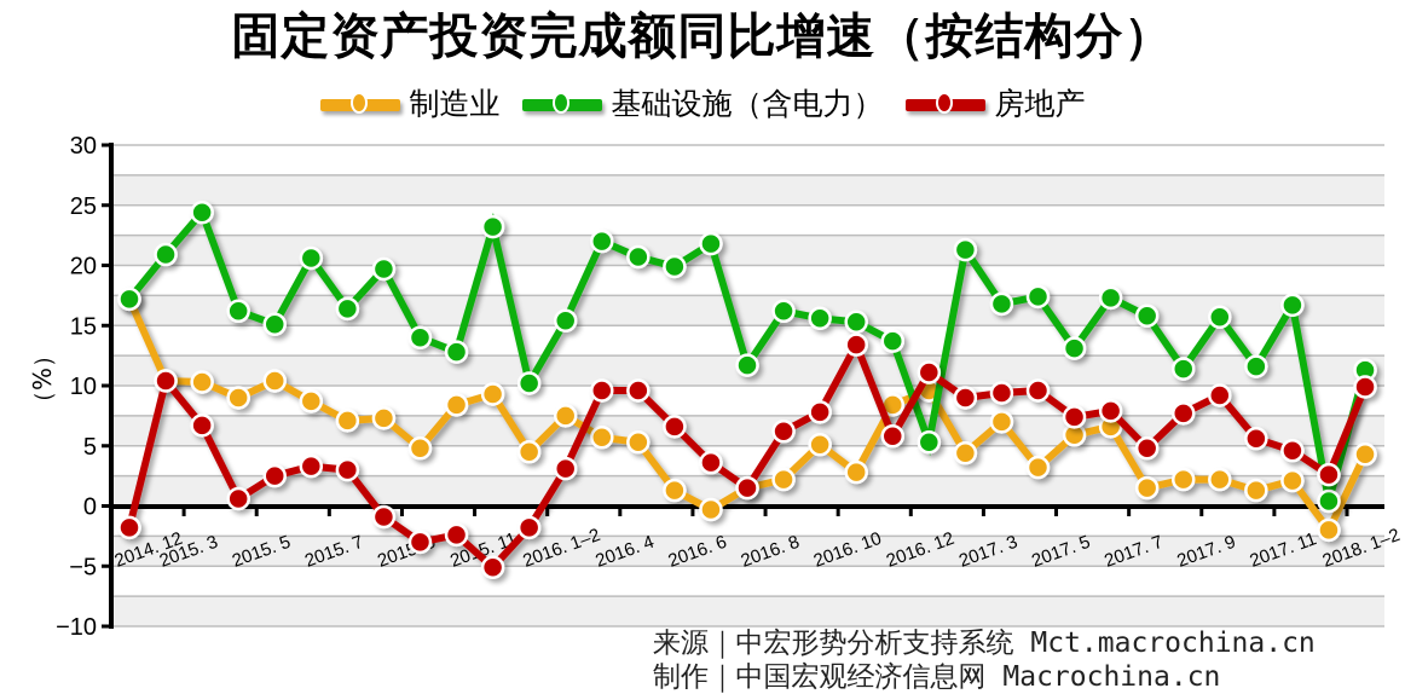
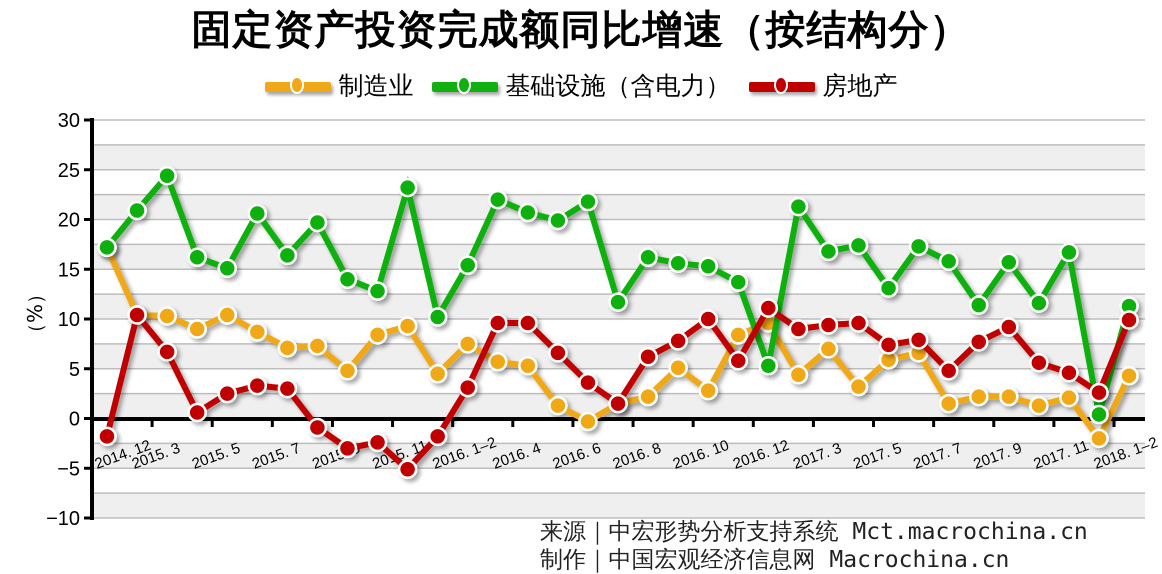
房地产/2016.10: 13 -> 10
